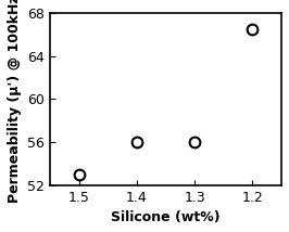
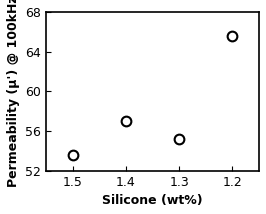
1.5: 53.0 -> 53.6
1.4: 56.0 -> 57.0
1.3: 56.0 -> 55.2
1.2: 66.5 -> 65.6
